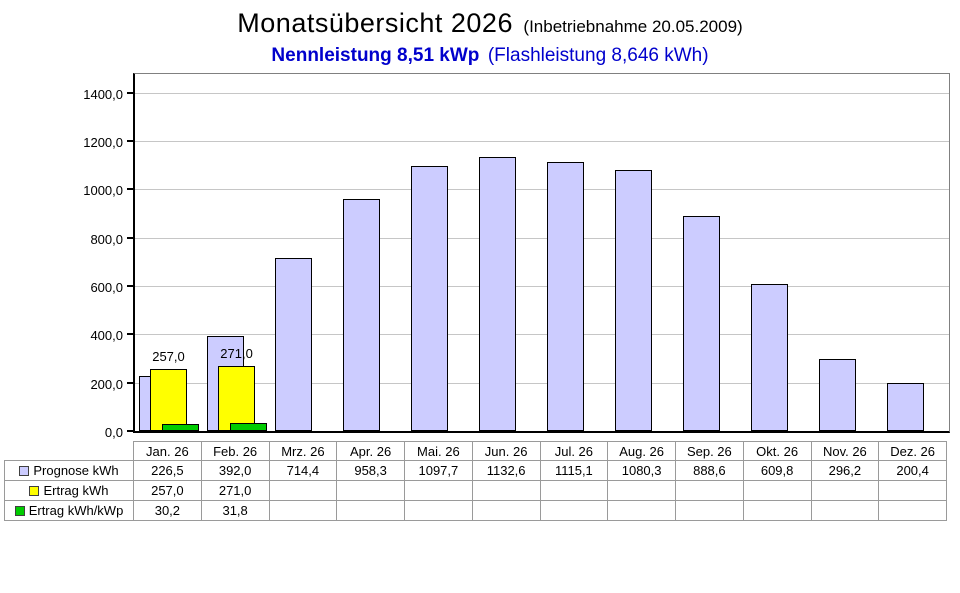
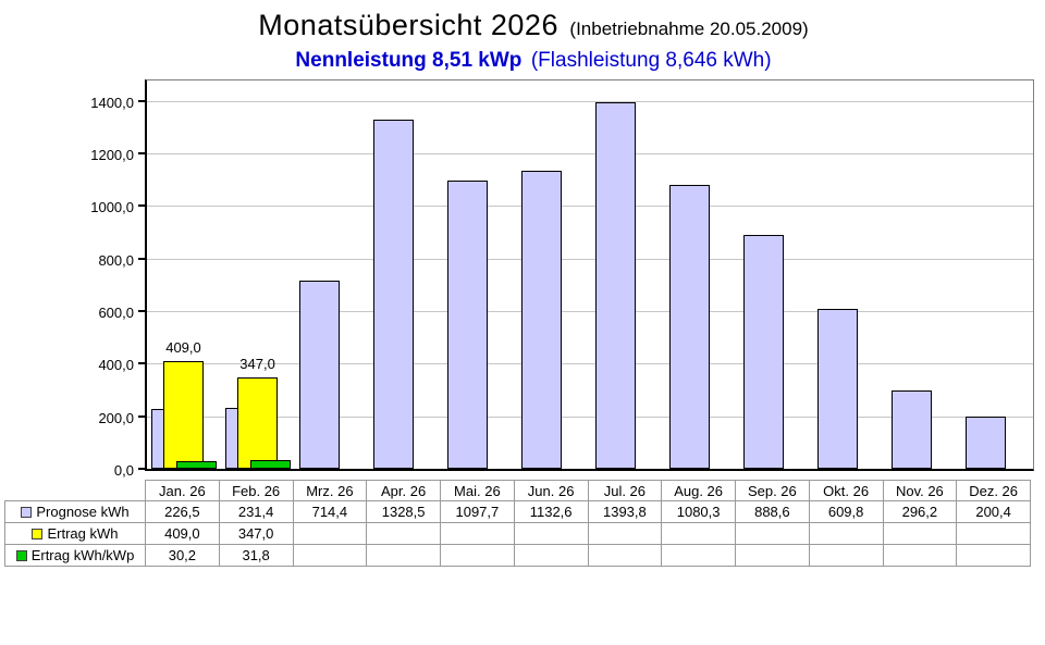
Ertrag kWh/Jan. 26: 257,0 -> 409,0
Prognose kWh/Feb. 26: 392,0 -> 231,4
Ertrag kWh/Feb. 26: 271,0 -> 347,0
Prognose kWh/Apr. 26: 958,3 -> 1328,5
Prognose kWh/Jul. 26: 1115,1 -> 1393,8
